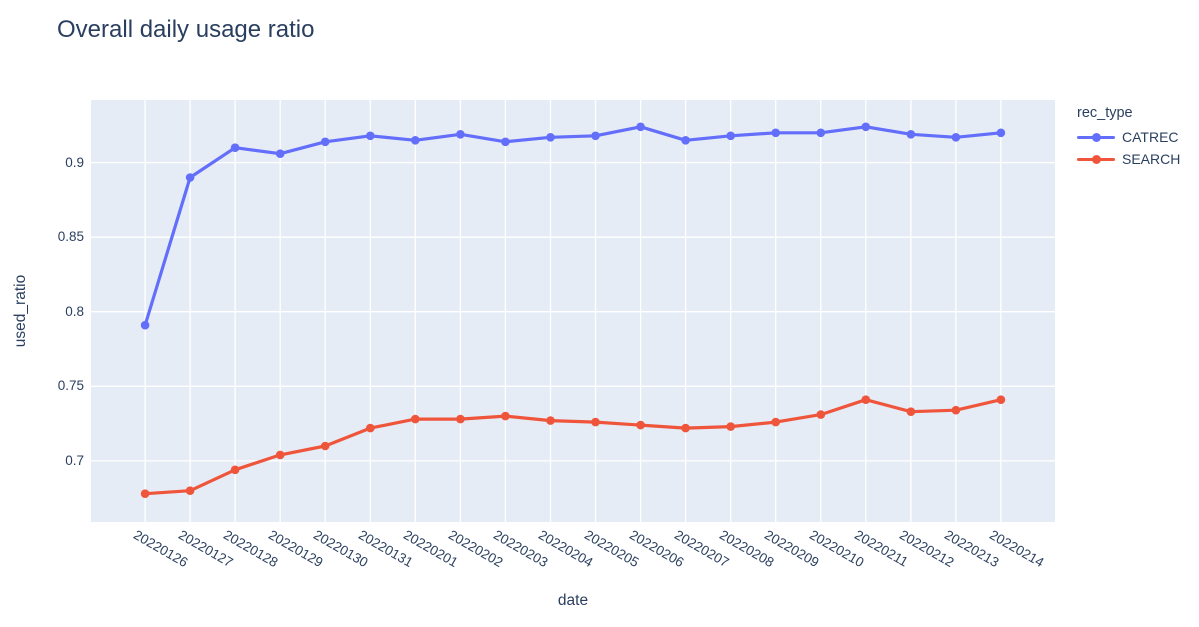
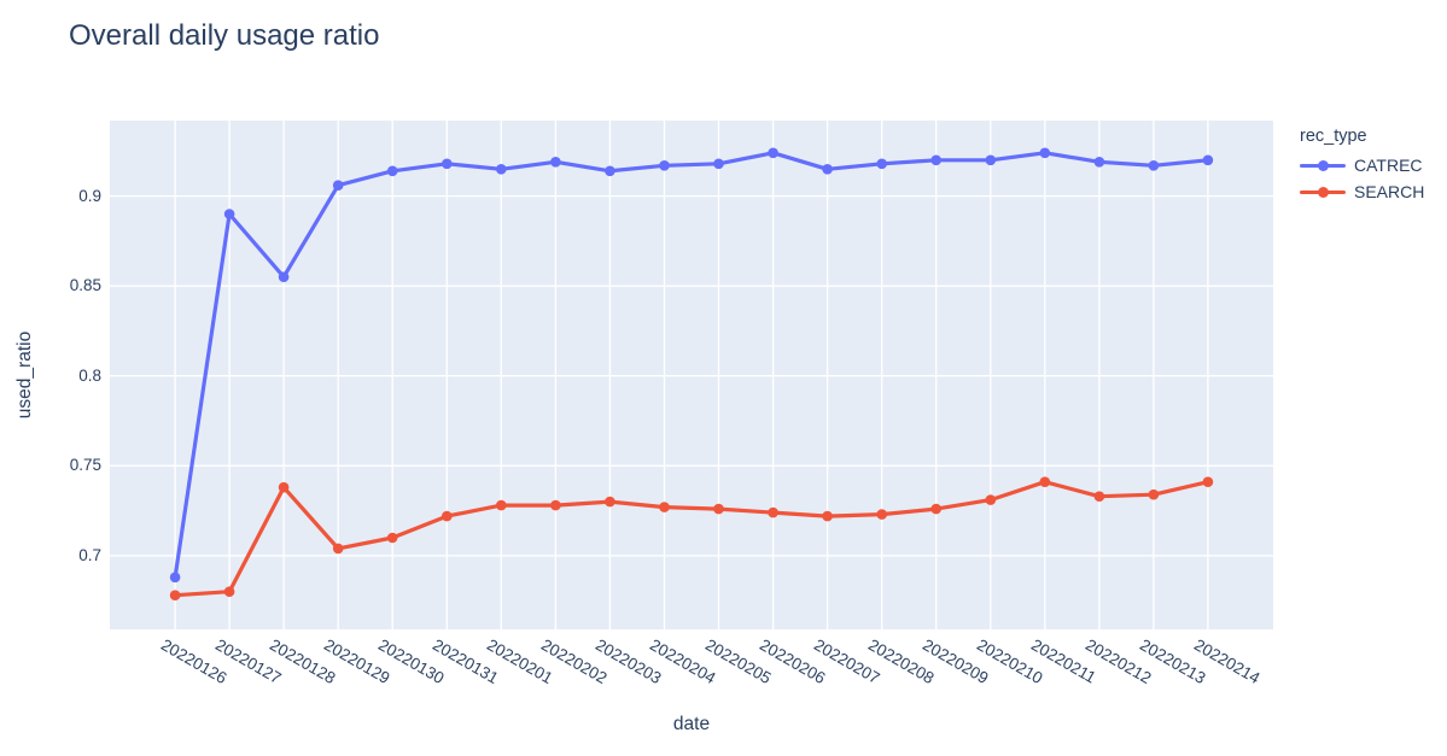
CATREC/20220126: 0.791 -> 0.688
CATREC/20220128: 0.910 -> 0.855
SEARCH/20220128: 0.694 -> 0.738
